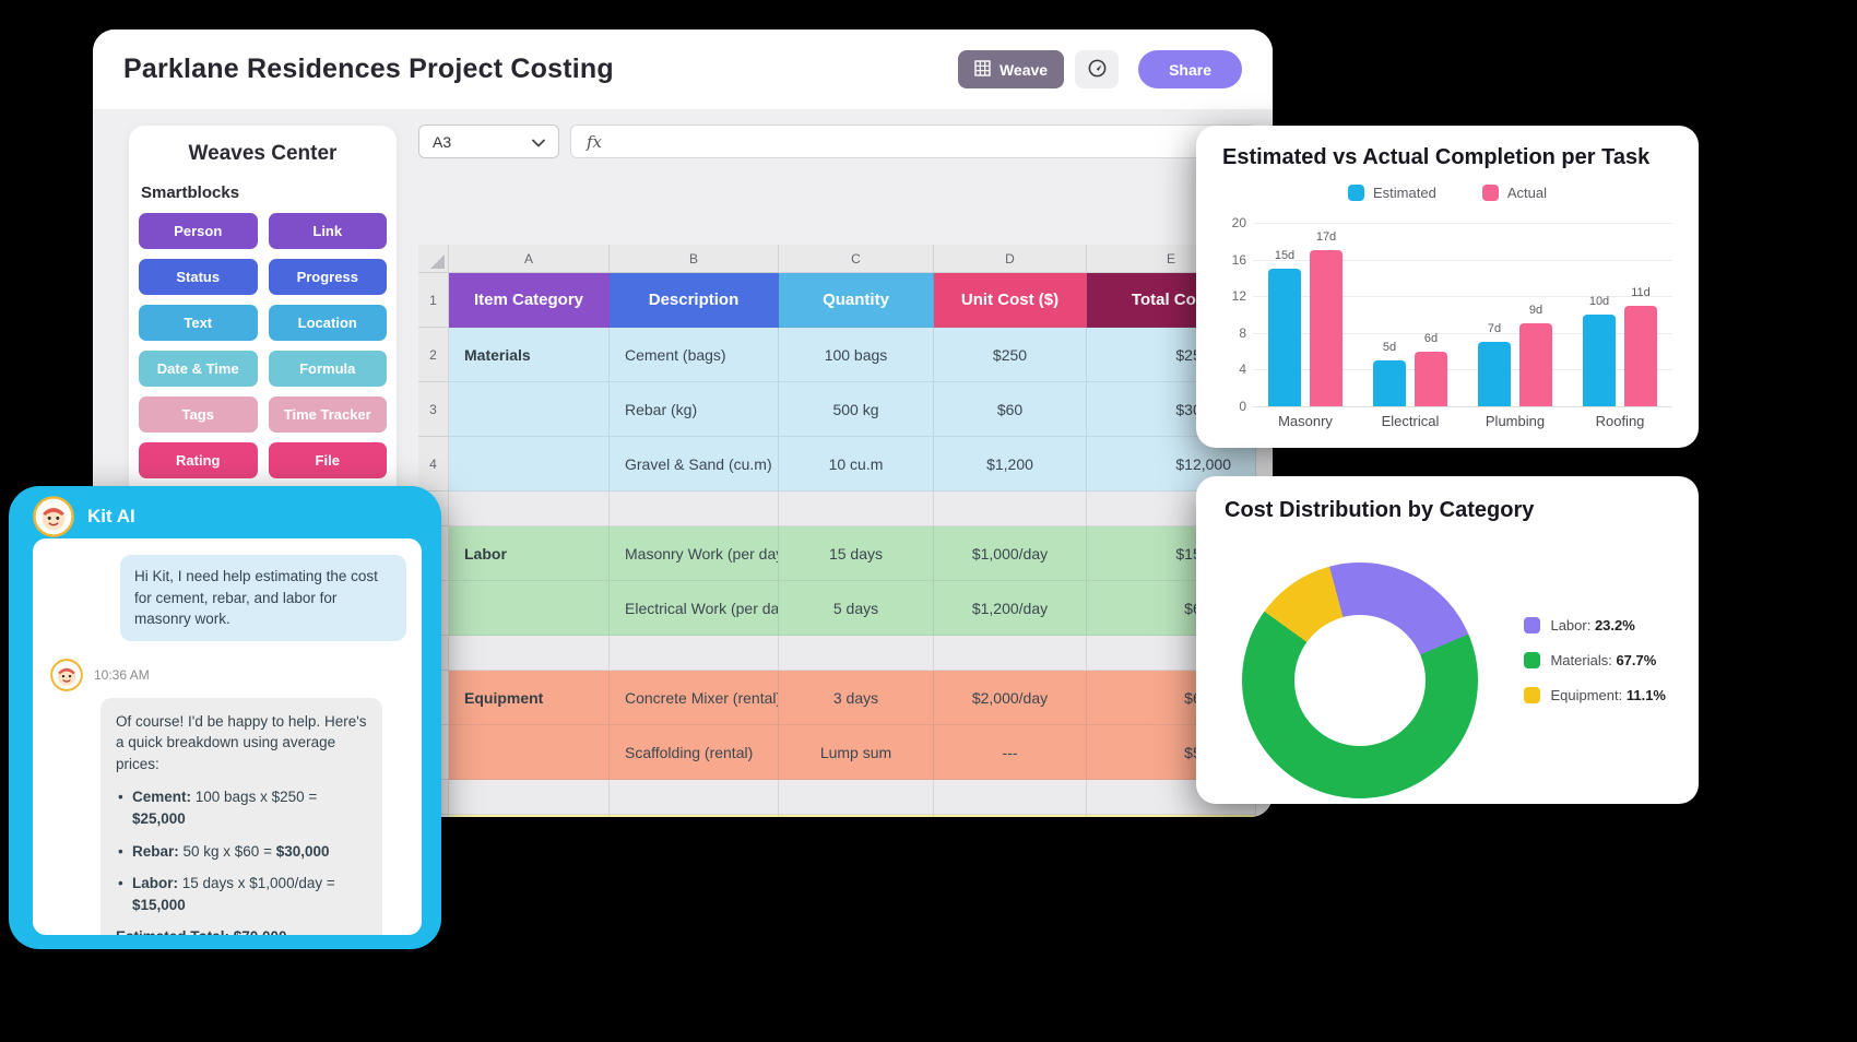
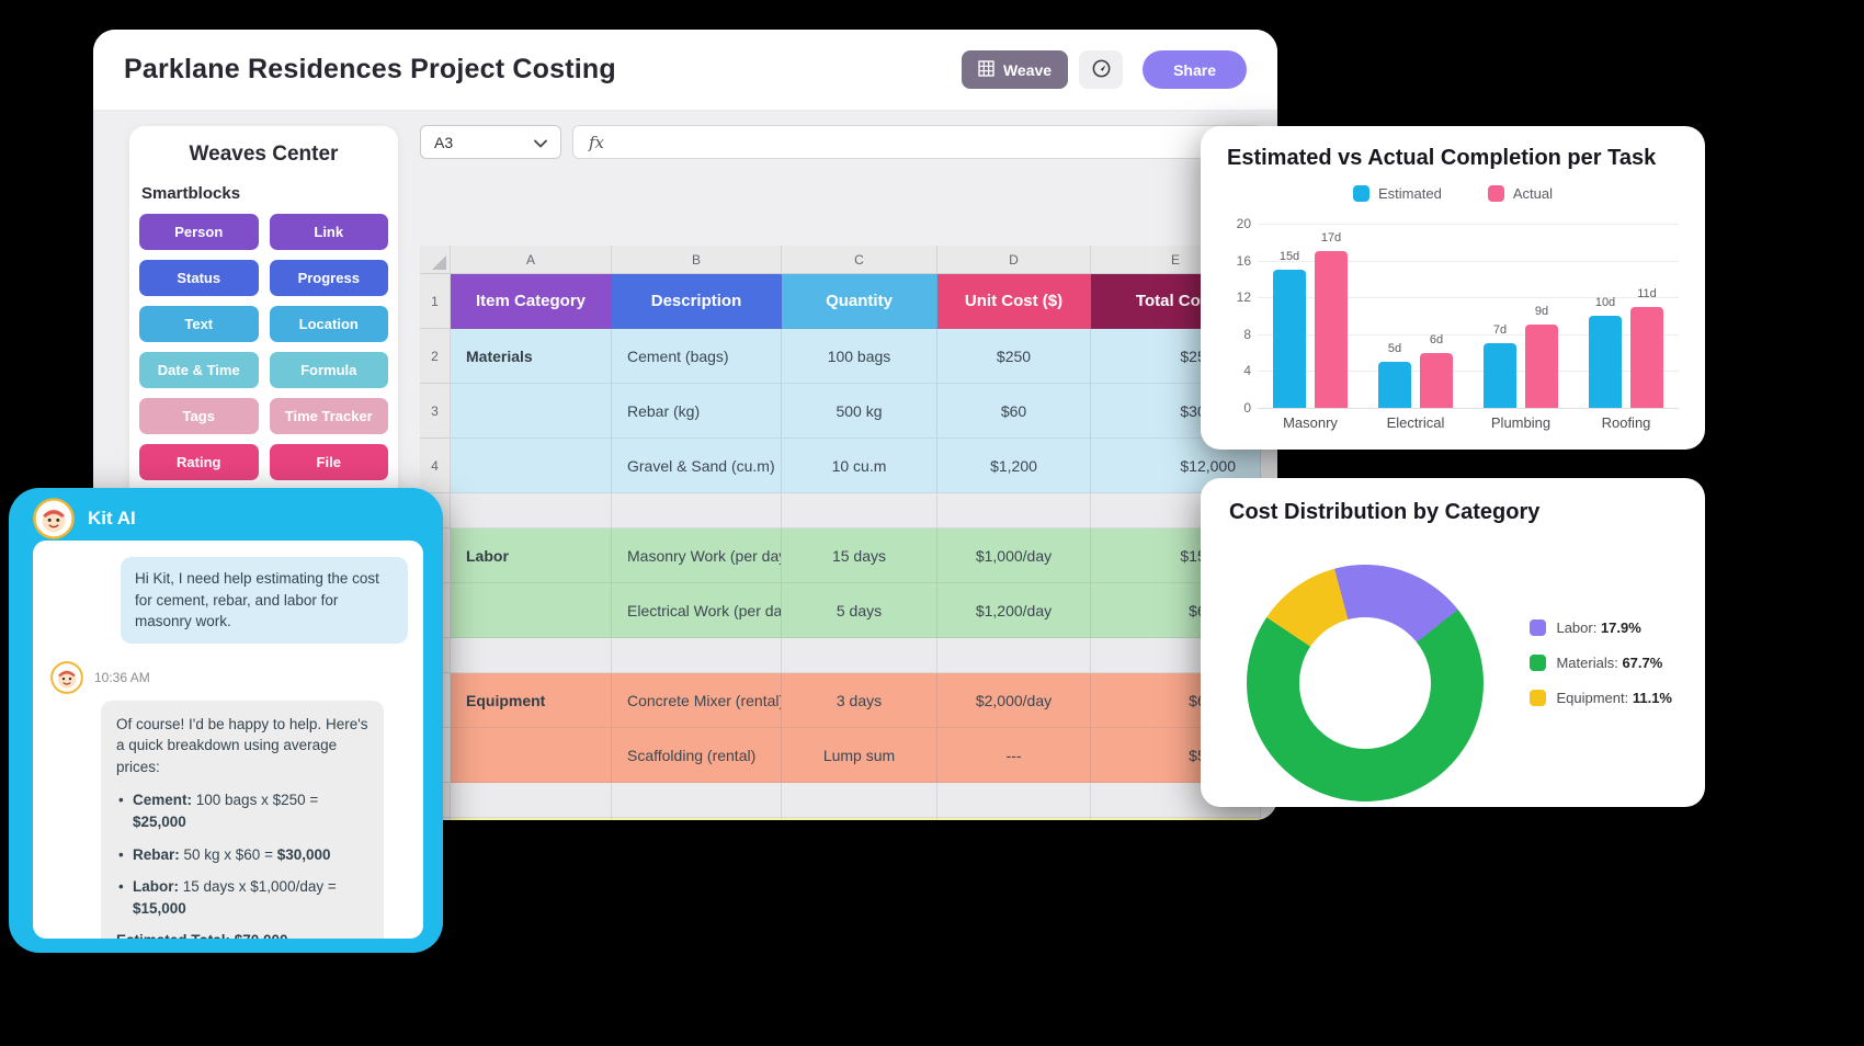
Cost Distribution by Category/Labor: 23.2% -> 17.9%
